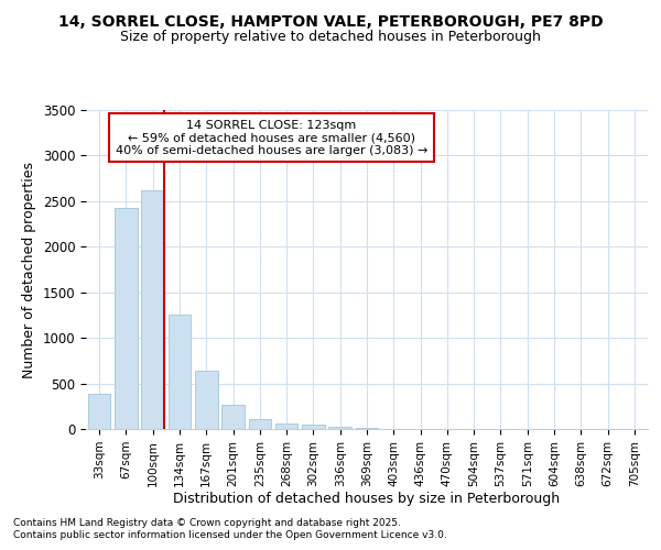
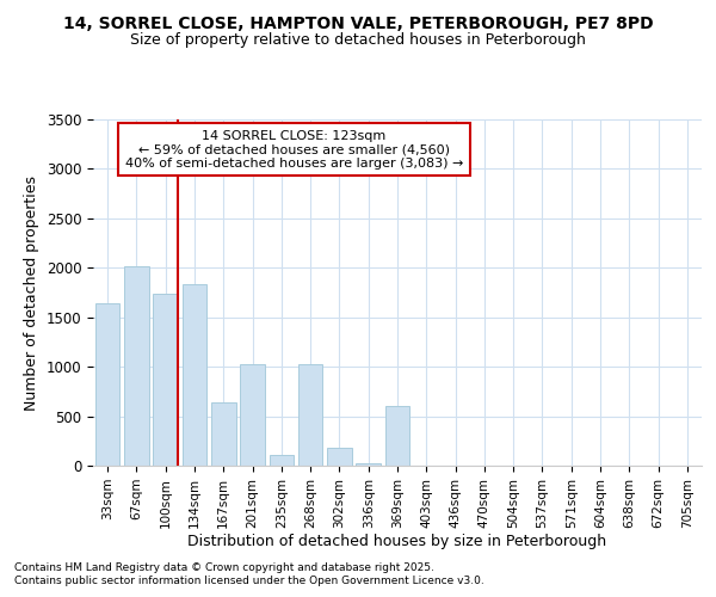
33sqm: 390 -> 1640
67sqm: 2420 -> 2020
100sqm: 2620 -> 1740
134sqm: 1260 -> 1840
201sqm: 270 -> 1020
268sqm: 60 -> 1020
302sqm: 40 -> 180
369sqm: 10 -> 600
